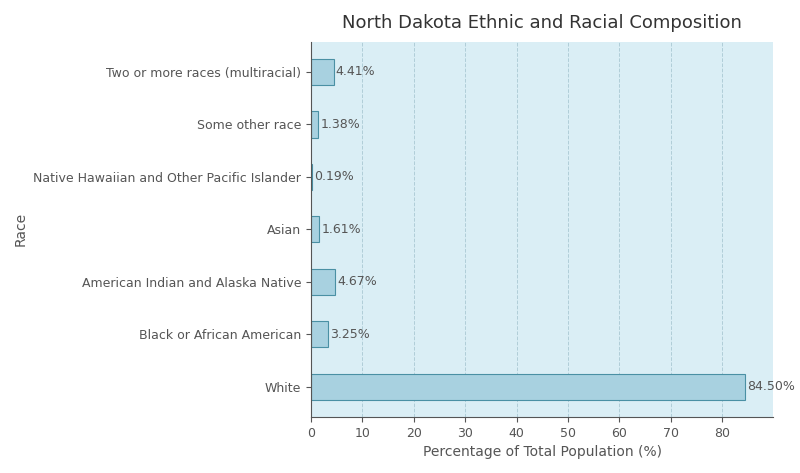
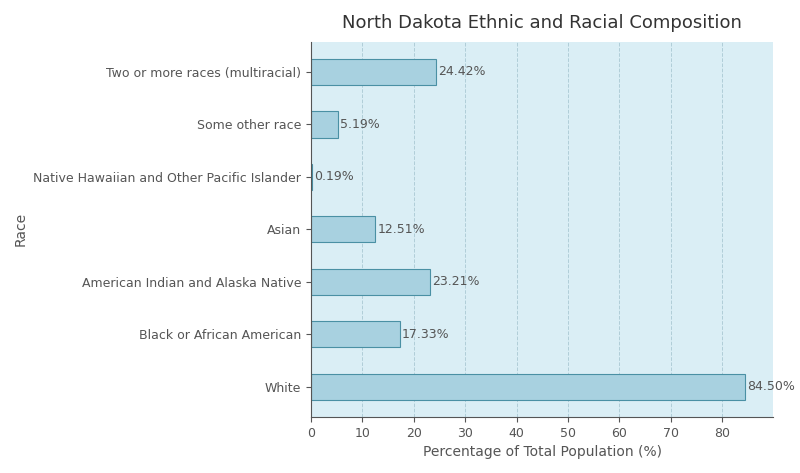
Two or more races (multiracial): 4.41% -> 24.42%
Some other race: 1.38% -> 5.19%
Asian: 1.61% -> 12.51%
American Indian and Alaska Native: 4.67% -> 23.21%
Black or African American: 3.25% -> 17.33%
